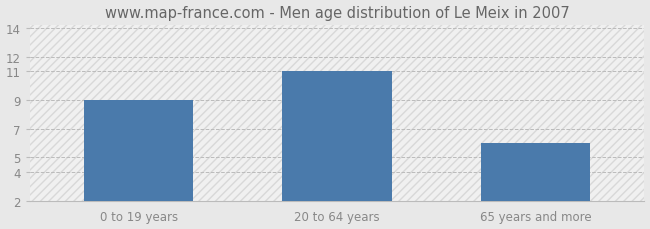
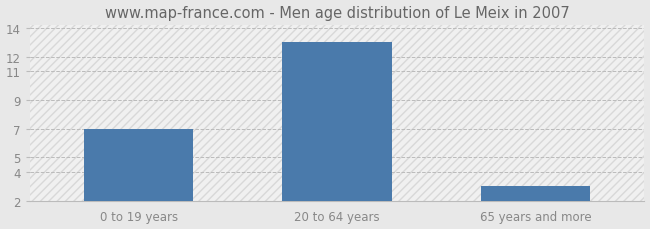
0 to 19 years: 9 -> 7
20 to 64 years: 11 -> 13
65 years and more: 6 -> 3
